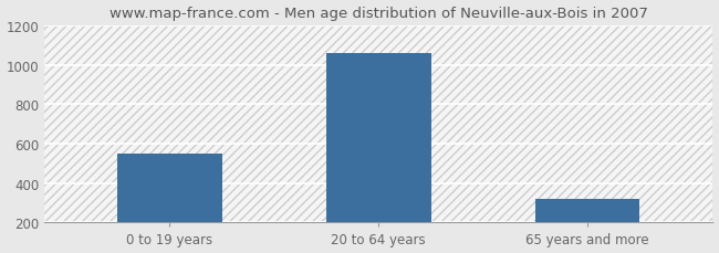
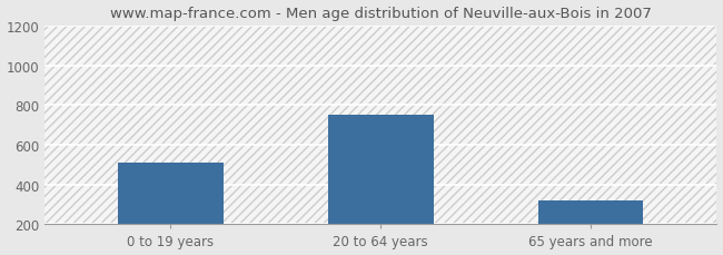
0 to 19 years: 550 -> 510
20 to 64 years: 1060 -> 750
